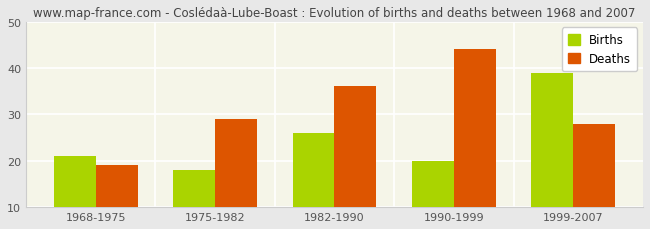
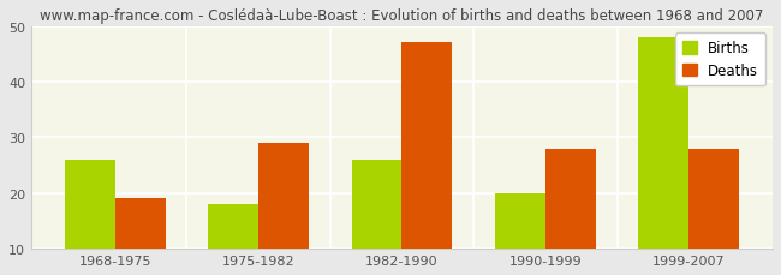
Births/1968-1975: 21 -> 26
Deaths/1982-1990: 36 -> 47
Deaths/1990-1999: 44 -> 28
Births/1999-2007: 39 -> 48
